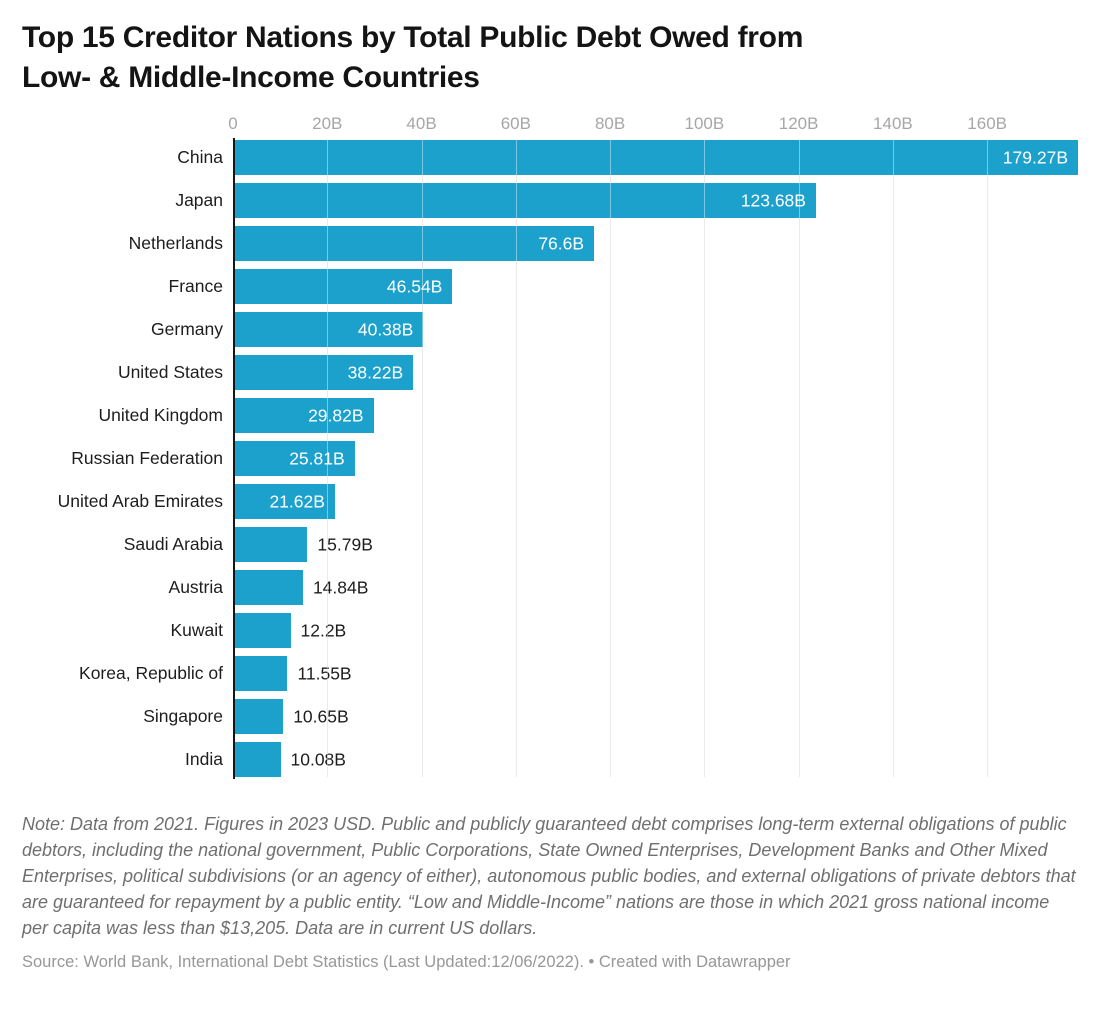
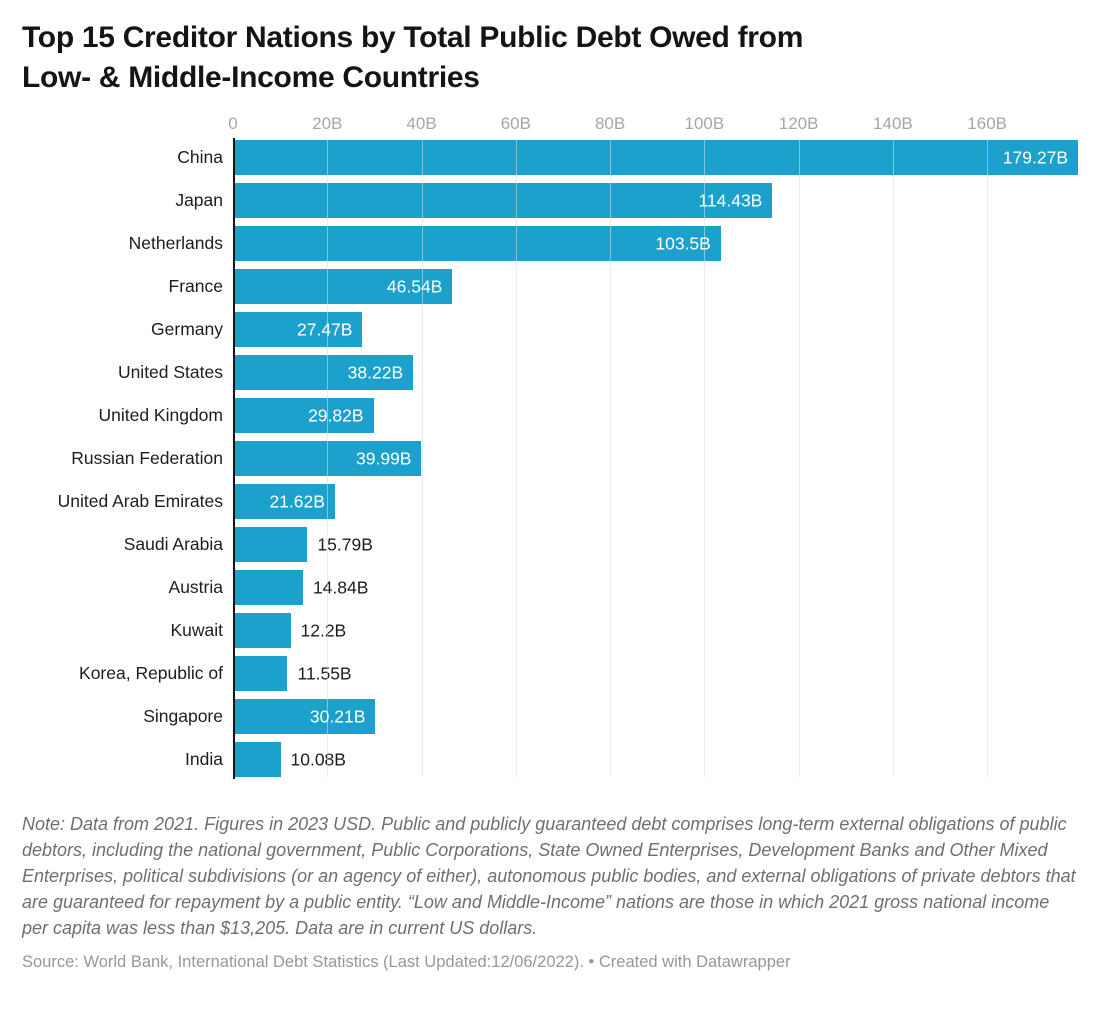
Japan: 123.68B -> 114.43B
Netherlands: 76.6B -> 103.5B
Germany: 40.38B -> 27.47B
Russian Federation: 25.81B -> 39.99B
Singapore: 10.65B -> 30.21B
